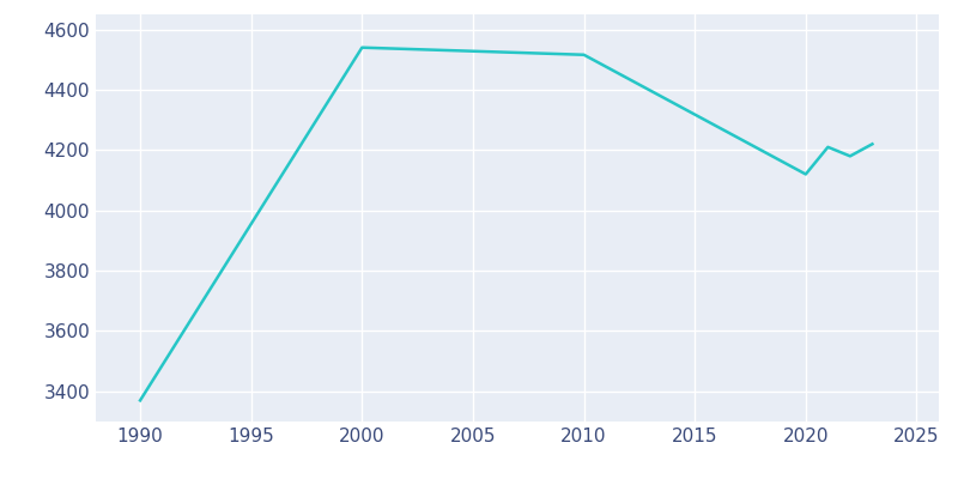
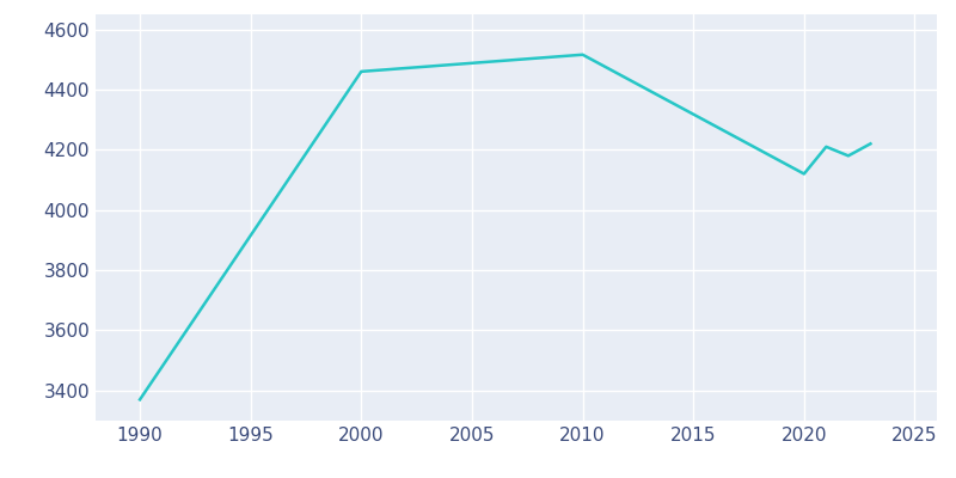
2000: 4540 -> 4460
